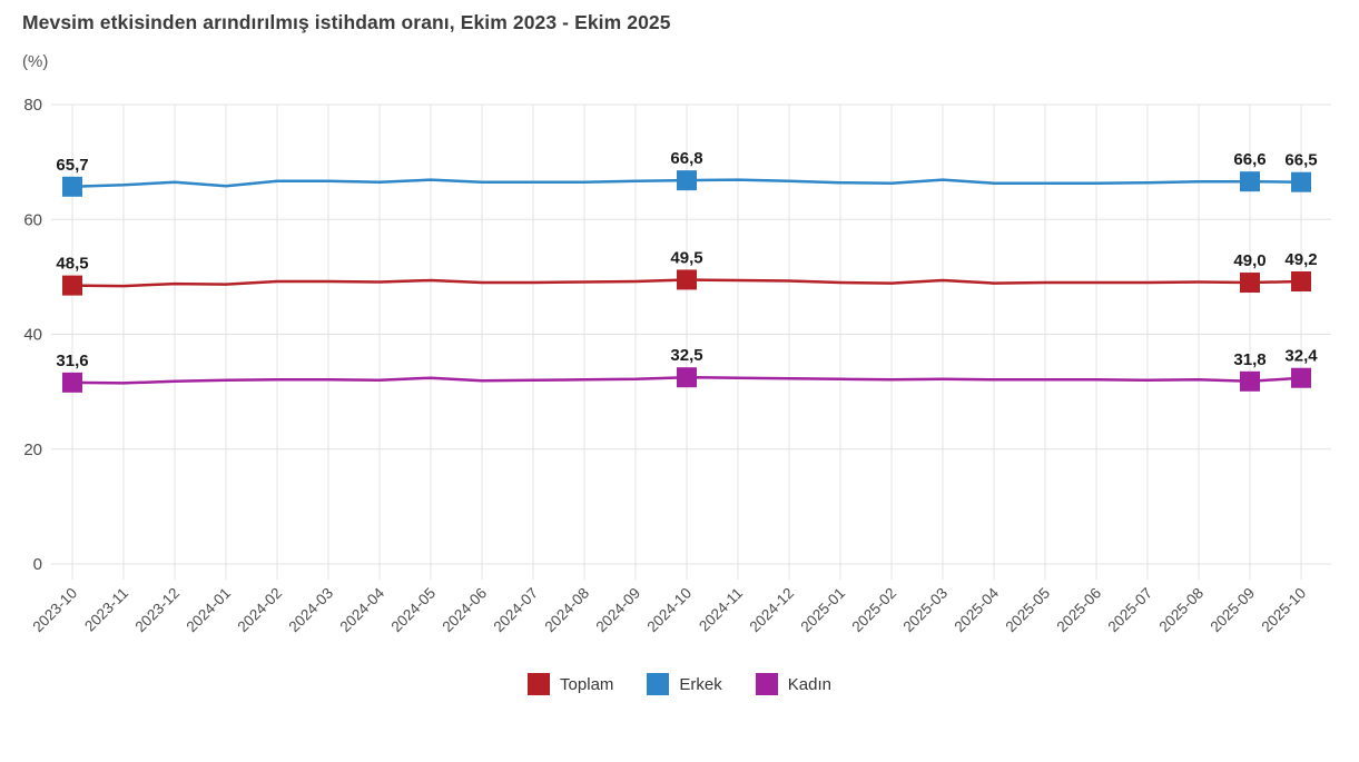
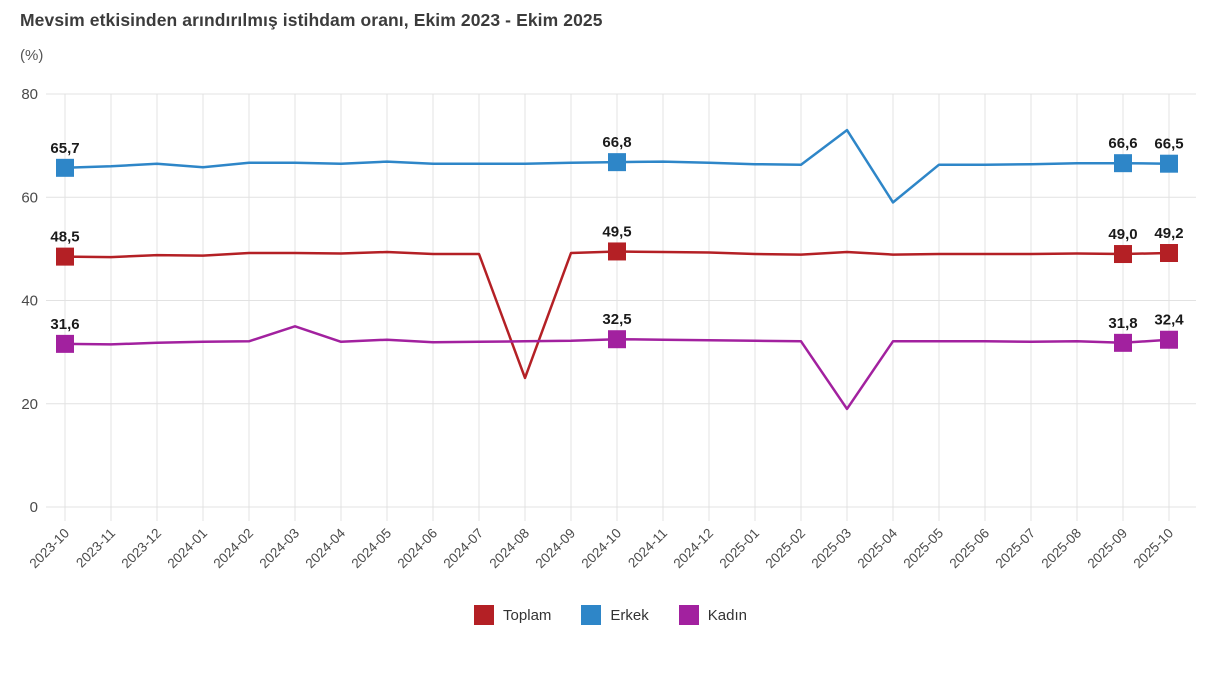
Kadın/2024-03: 32 -> 35
Toplam/2024-08: 49 -> 25
Erkek/2025-03: 67 -> 73
Kadın/2025-03: 32 -> 19
Erkek/2025-04: 66 -> 59
